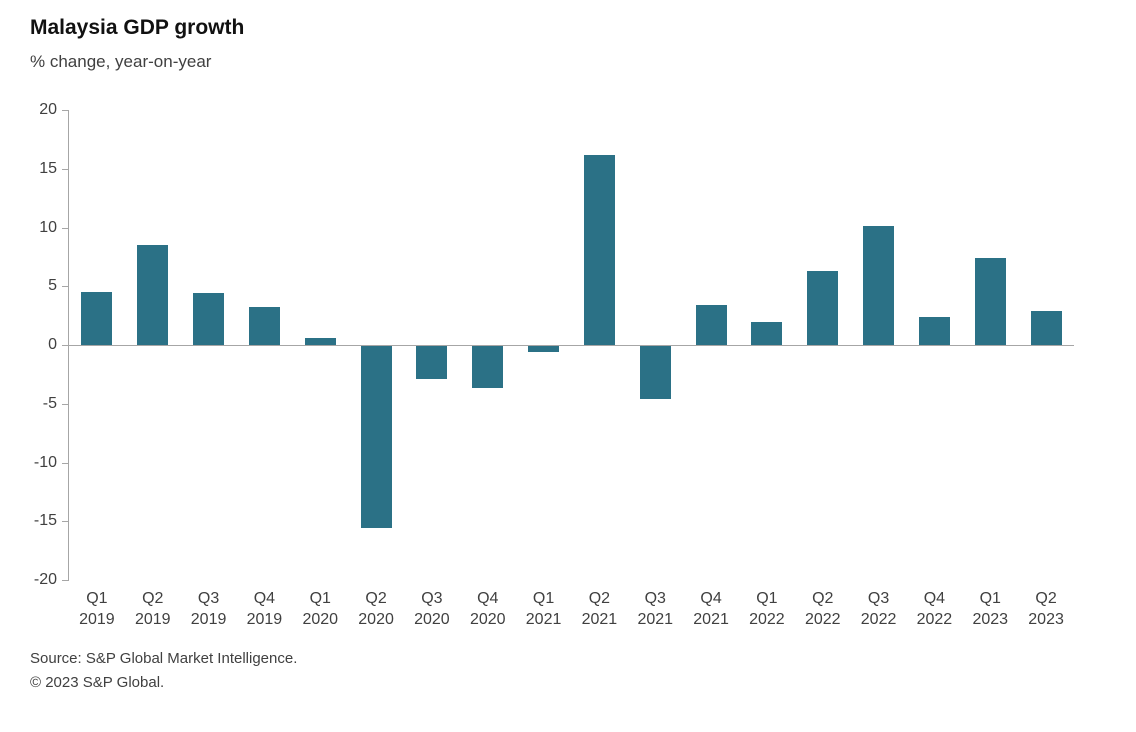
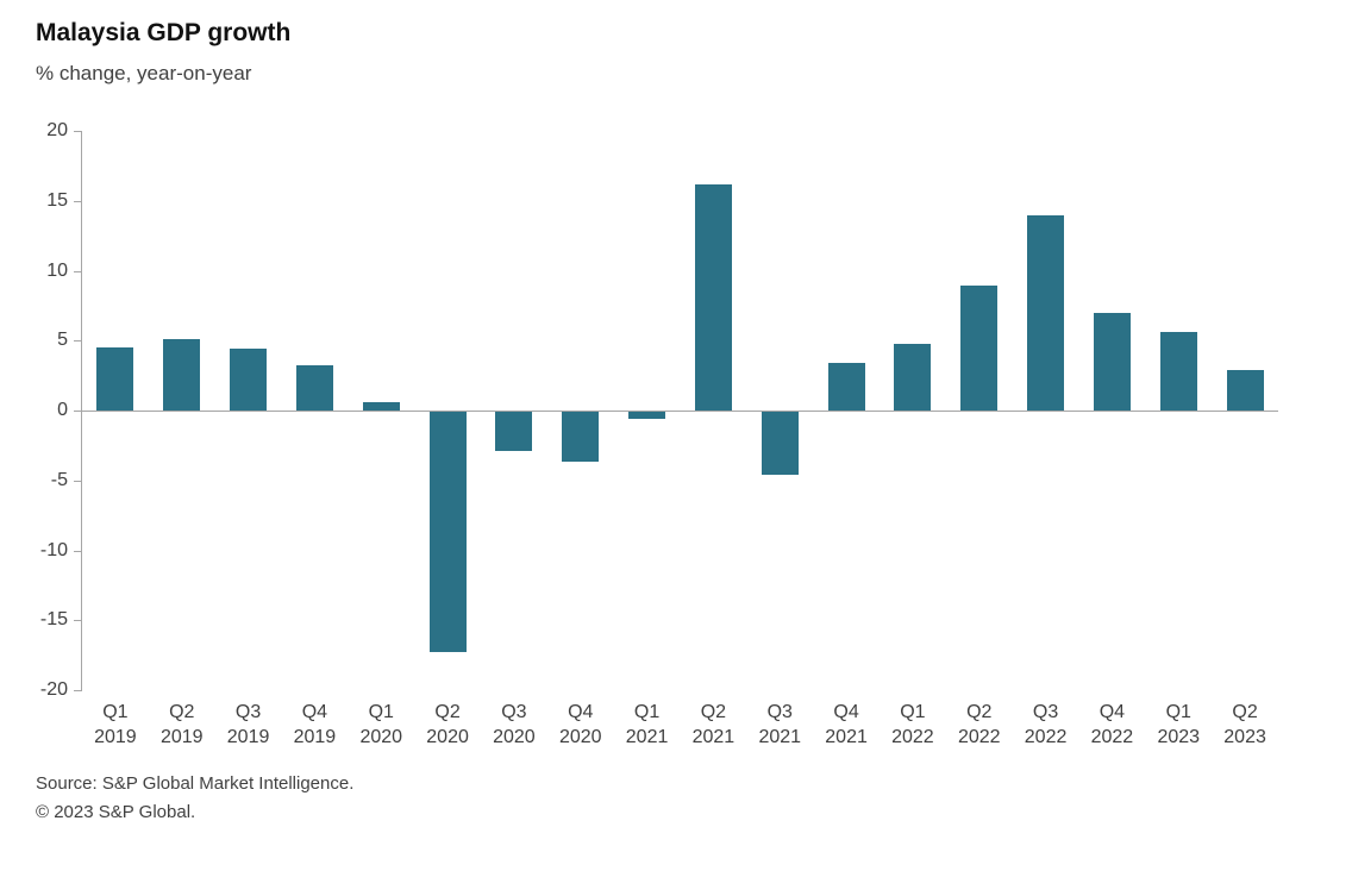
Q2 2019: 8.5 -> 5.1
Q2 2020: -15.5 -> -17.2
Q1 2022: 2.0 -> 4.8
Q2 2022: 6.3 -> 8.9
Q3 2022: 10.1 -> 14.0
Q4 2022: 2.4 -> 7.0
Q1 2023: 7.4 -> 5.6
